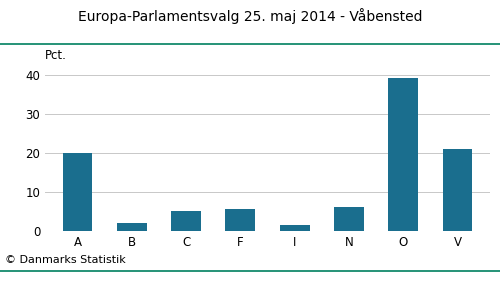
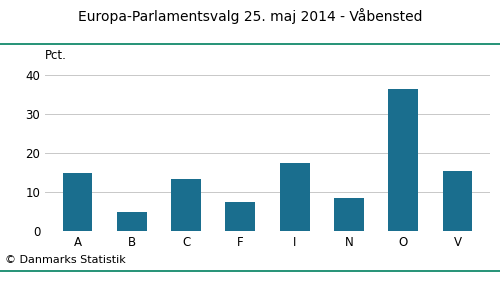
A: 20.0 -> 15.0
B: 2.0 -> 5.0
C: 5.2 -> 13.5
F: 5.6 -> 7.5
I: 1.5 -> 17.5
N: 6.2 -> 8.5
O: 39.3 -> 36.5
V: 21.0 -> 15.5
